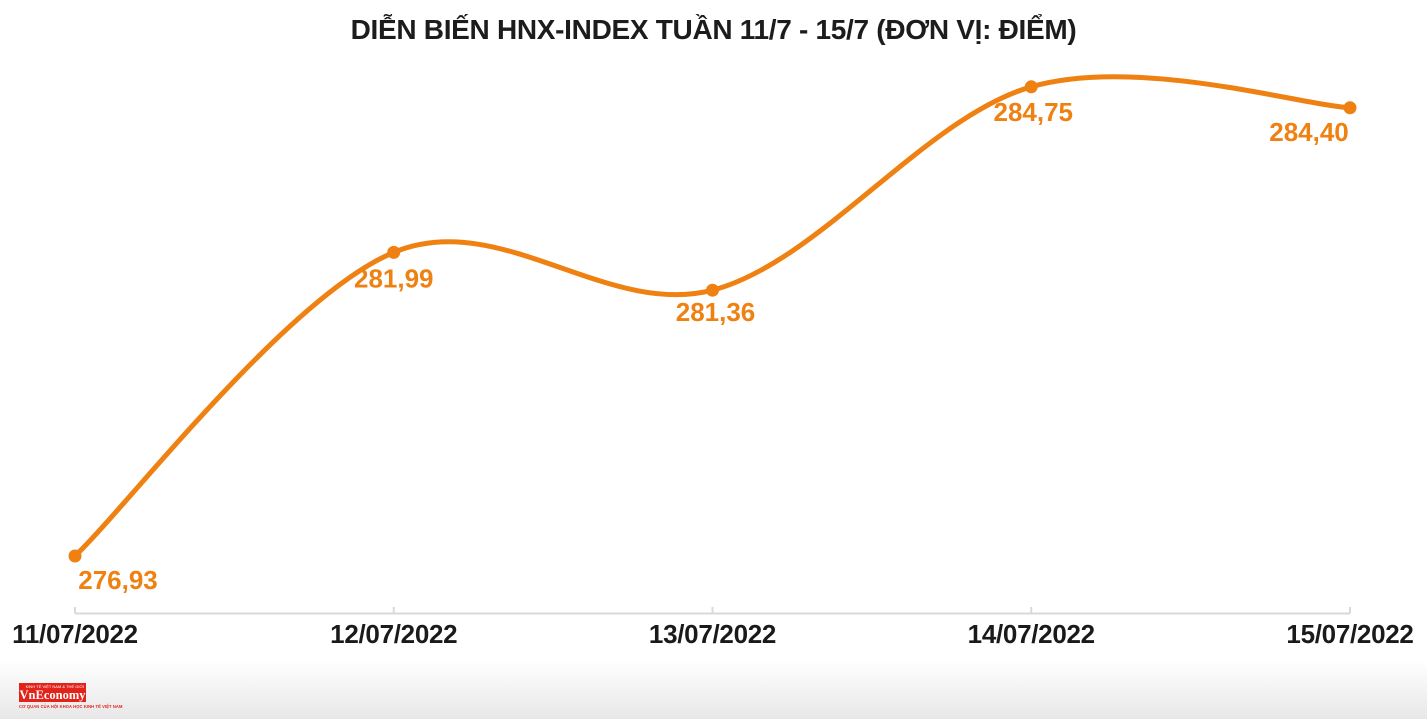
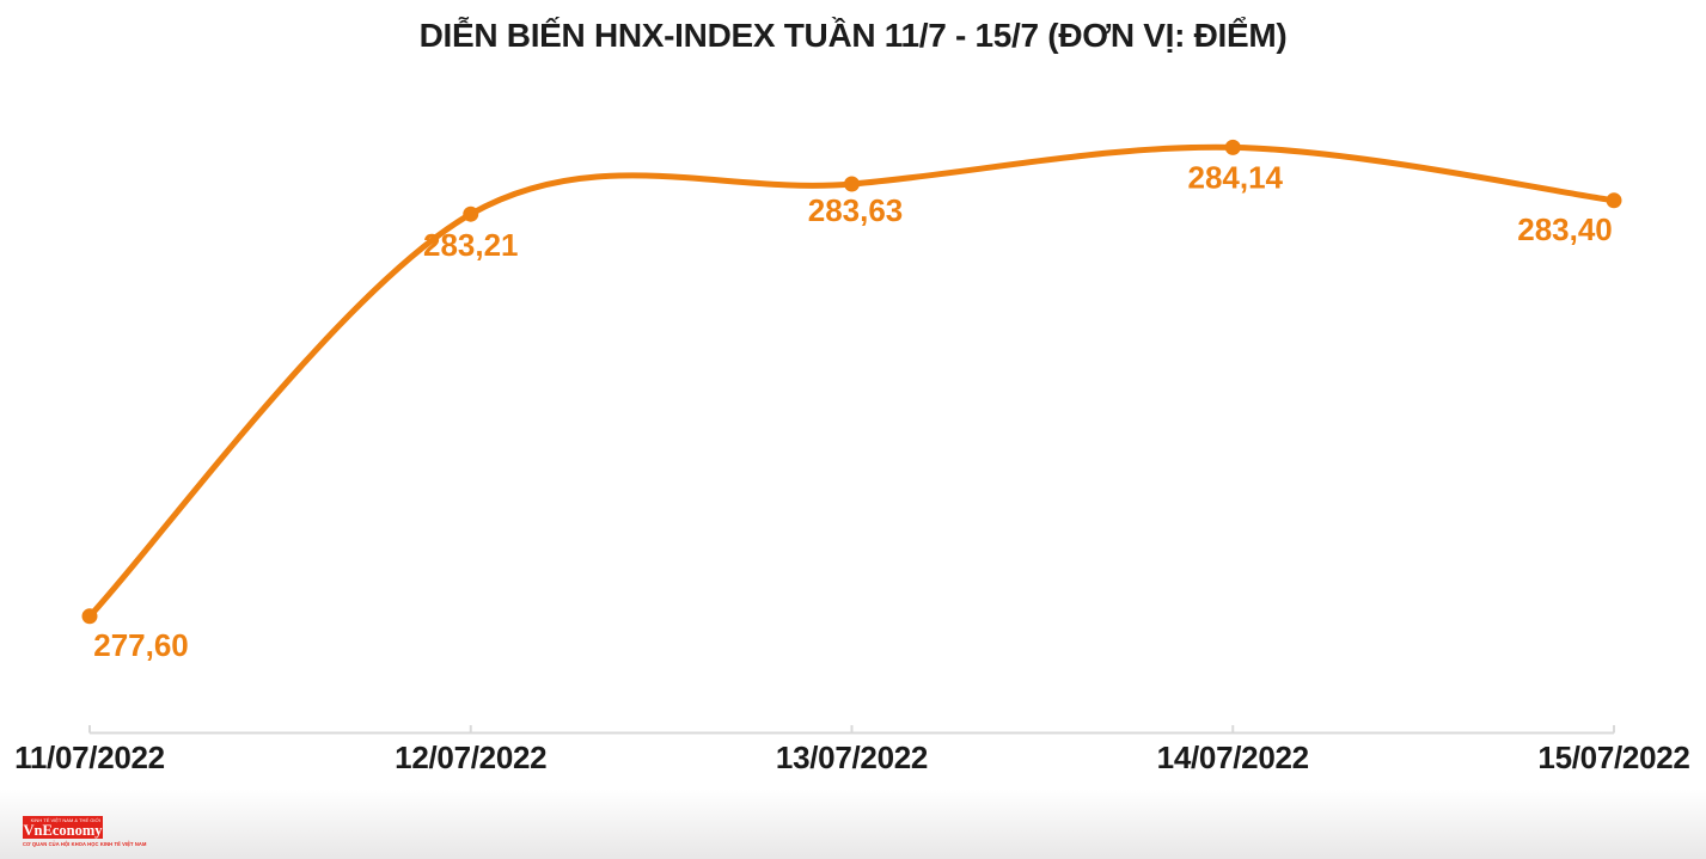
11/07/2022: 276,93 -> 277,60
12/07/2022: 281,99 -> 283,21
13/07/2022: 281,36 -> 283,63
14/07/2022: 284,75 -> 284,14
15/07/2022: 284,40 -> 283,40
